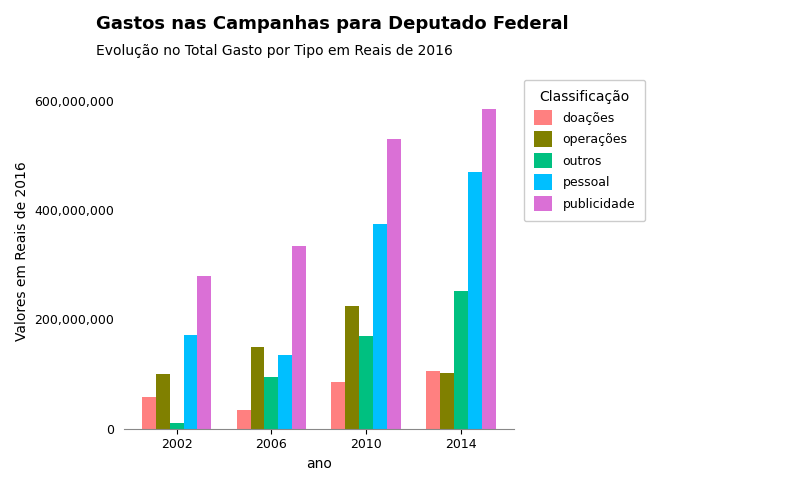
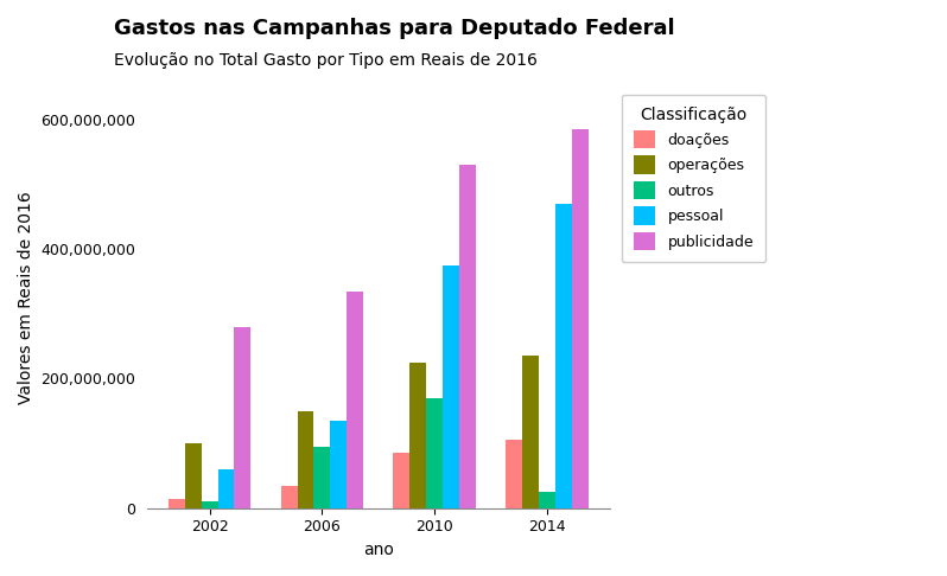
doações/2002: 58,000,000 -> 15,000,000
pessoal/2002: 172,000,000 -> 60,000,000
operações/2014: 102,000,000 -> 235,000,000
outros/2014: 252,000,000 -> 25,000,000
